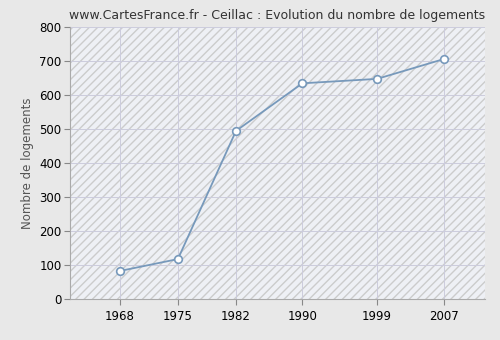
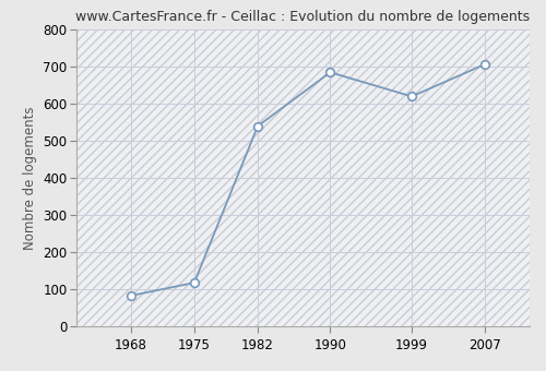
1982: 495 -> 540
1990: 635 -> 685
1999: 648 -> 620
